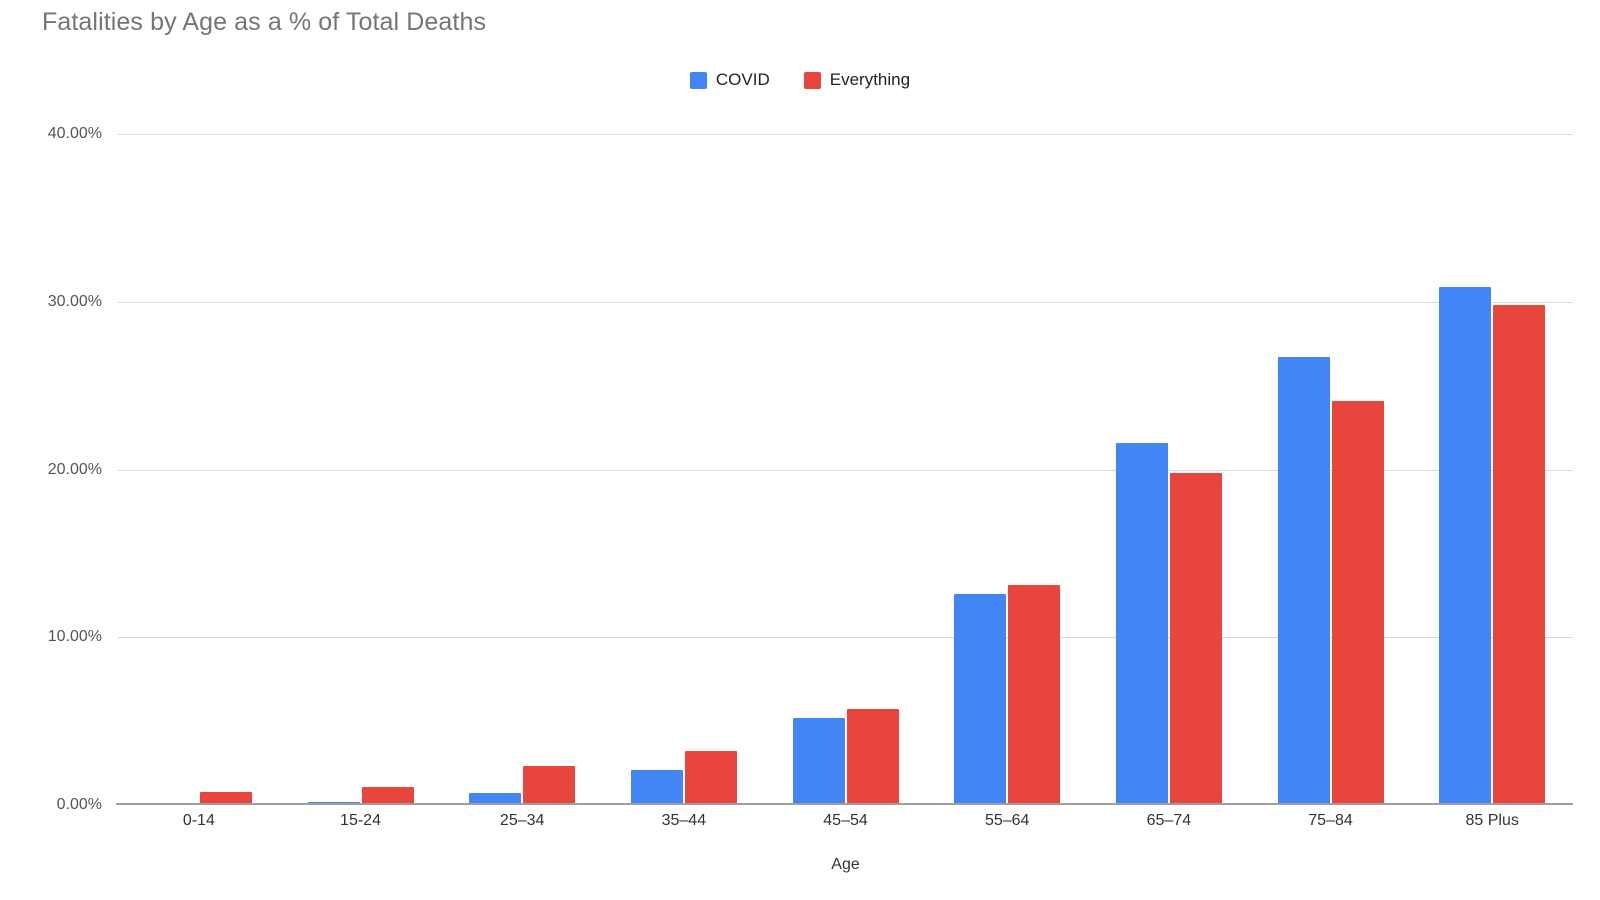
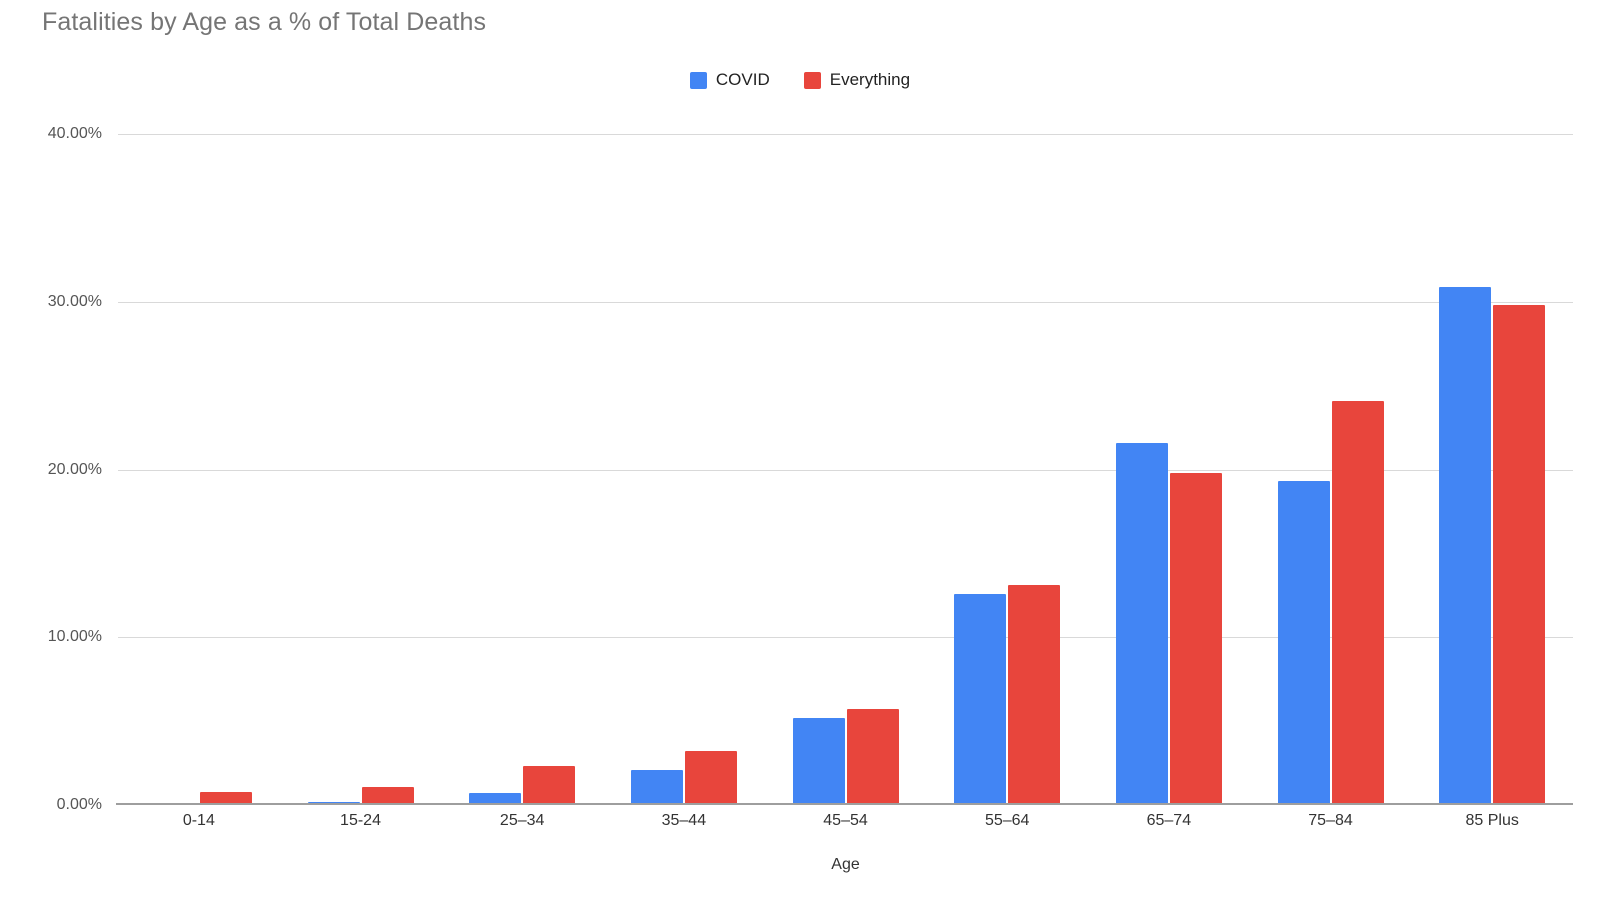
COVID/75–84: 26.7% -> 19.3%
